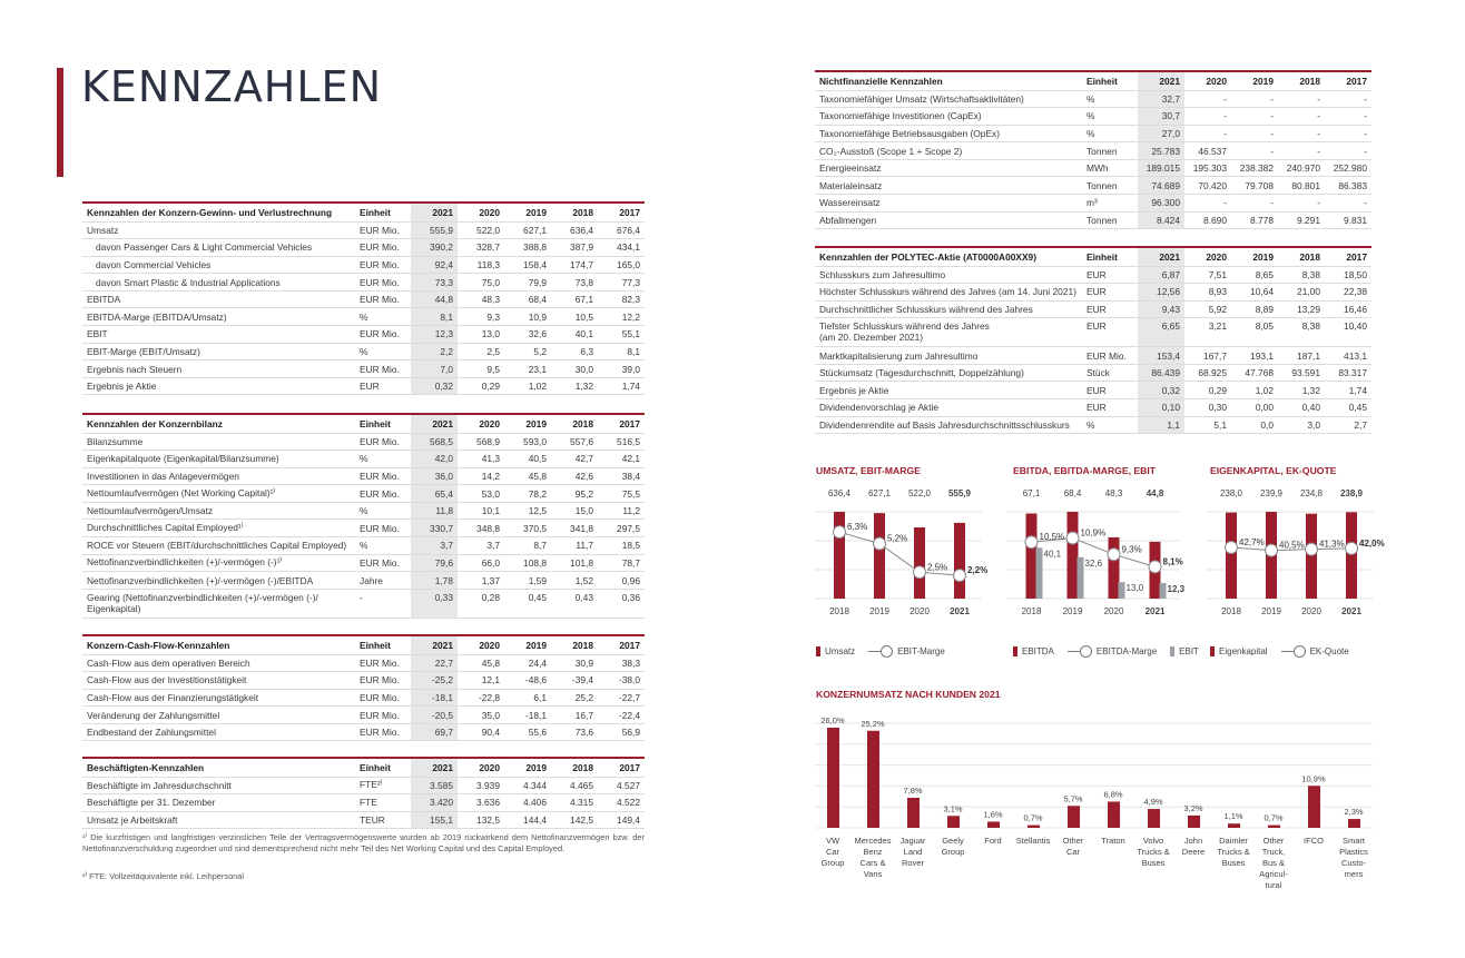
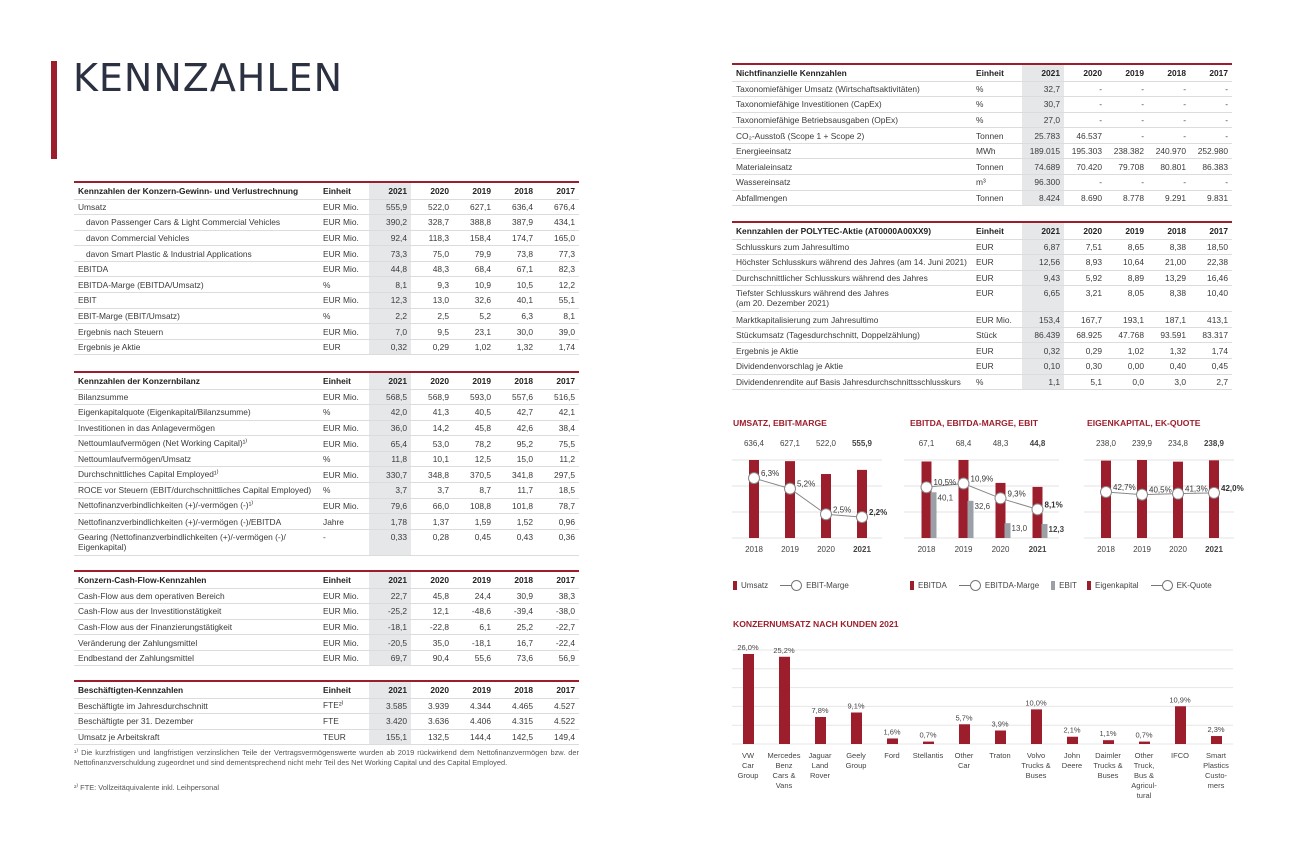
KONZERNUMSATZ NACH KUNDEN 2021/Geely Group: 3,1% -> 9,1%
KONZERNUMSATZ NACH KUNDEN 2021/Traton: 6,8% -> 3,9%
KONZERNUMSATZ NACH KUNDEN 2021/Volvo Trucks & Buses: 4,9% -> 10,0%
KONZERNUMSATZ NACH KUNDEN 2021/John Deere: 3,2% -> 2,1%
